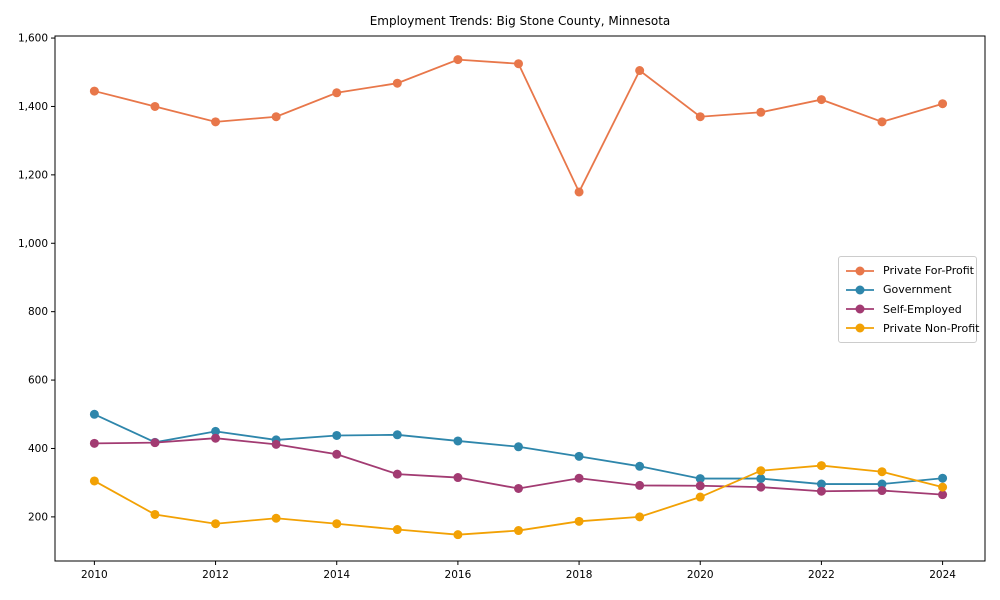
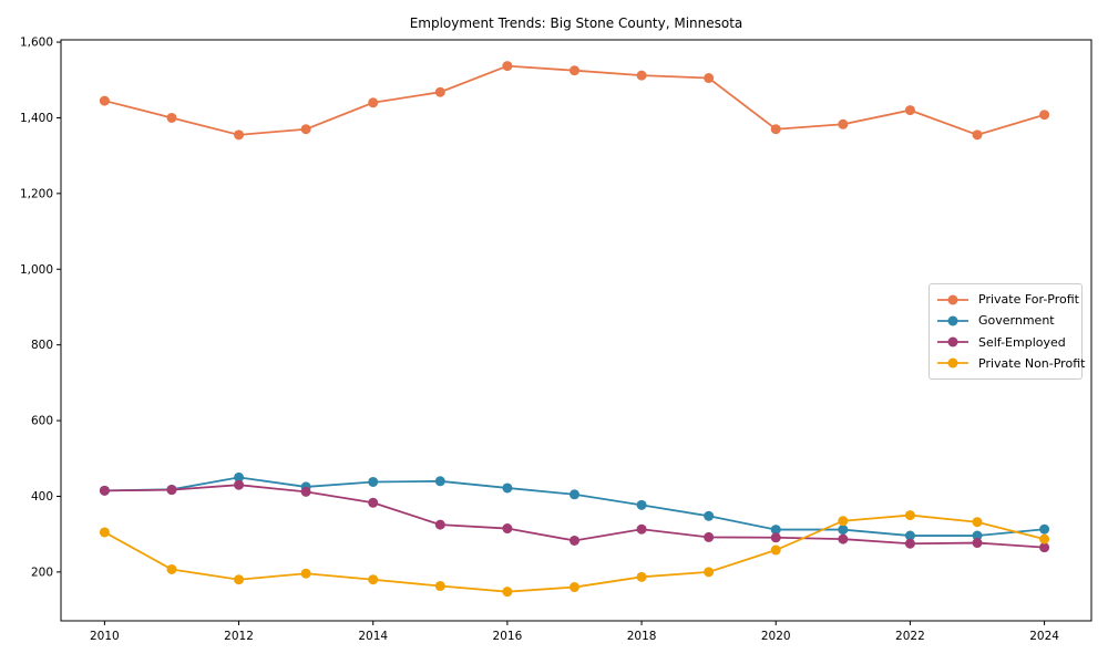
Government/2010: 500 -> 420
Private For-Profit/2018: 1150 -> 1510
